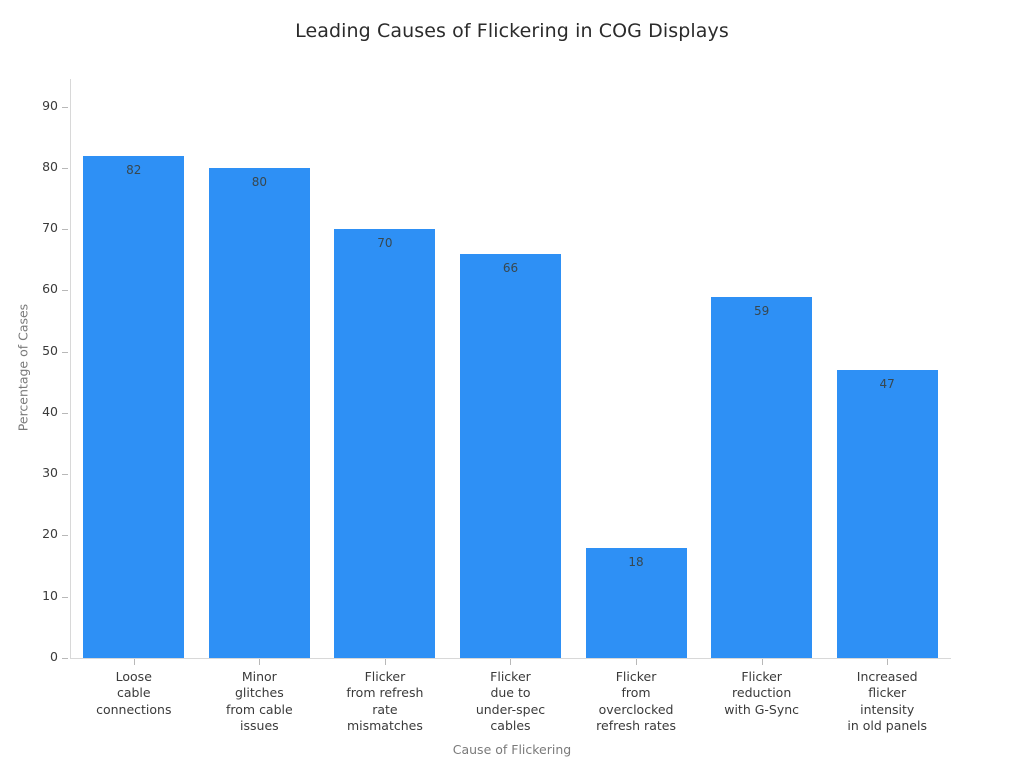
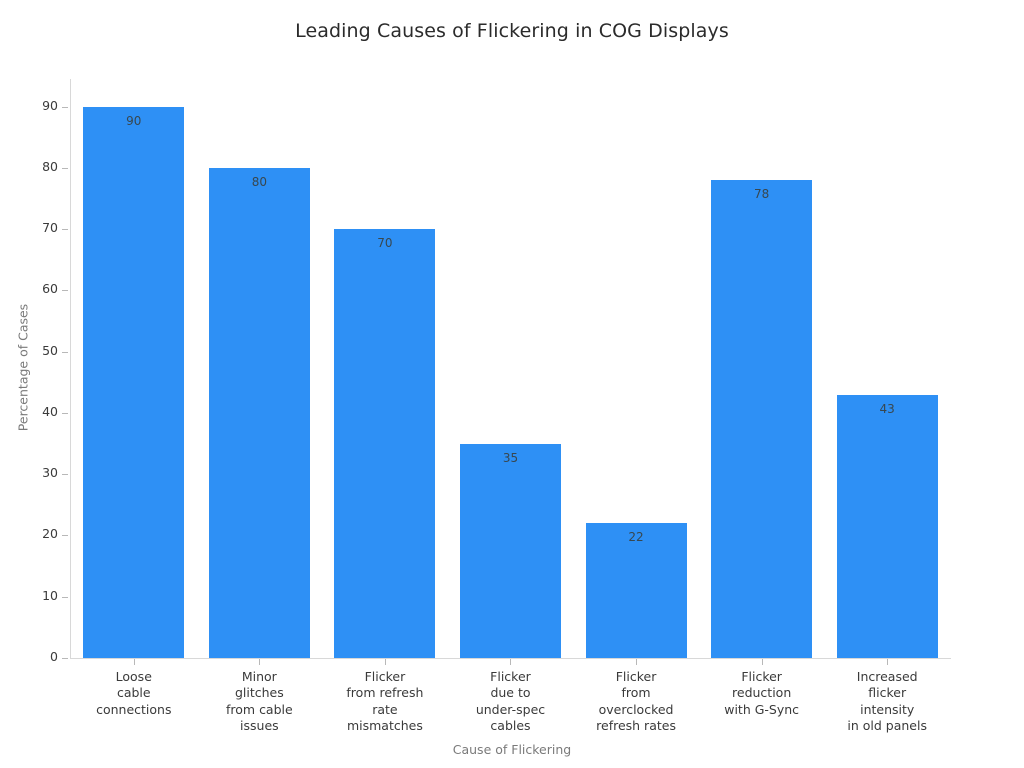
Loose cable connections: 82 -> 90
Flicker due to under-spec cables: 66 -> 35
Flicker from overclocked refresh rates: 18 -> 22
Flicker reduction with G-Sync: 59 -> 78
Increased flicker intensity in old panels: 47 -> 43
